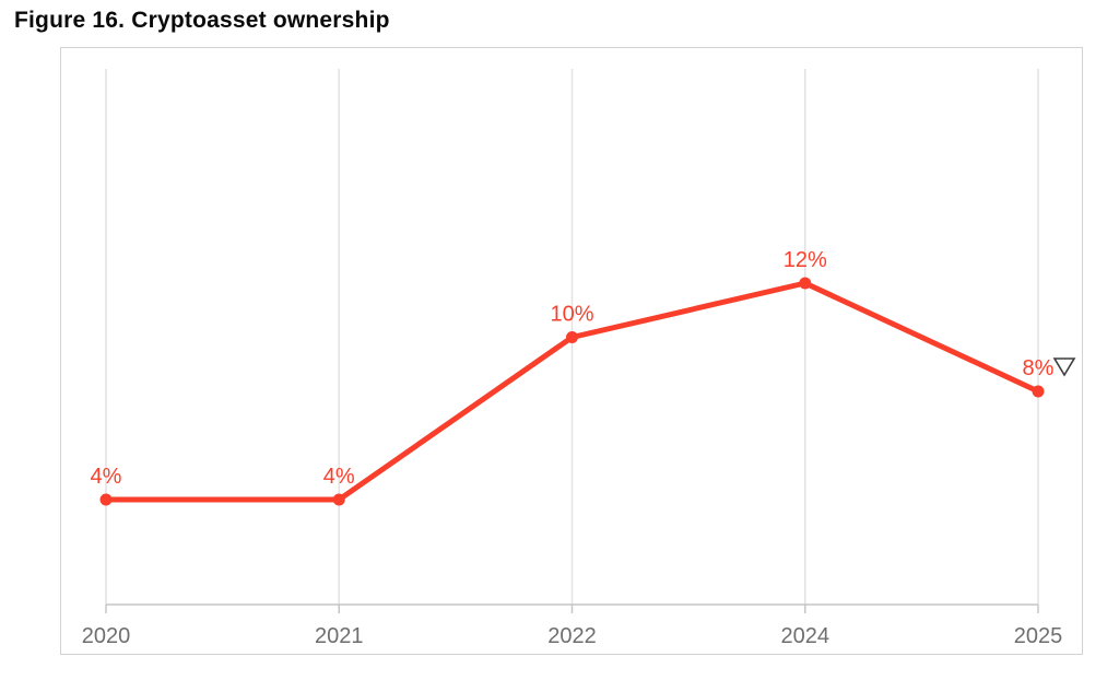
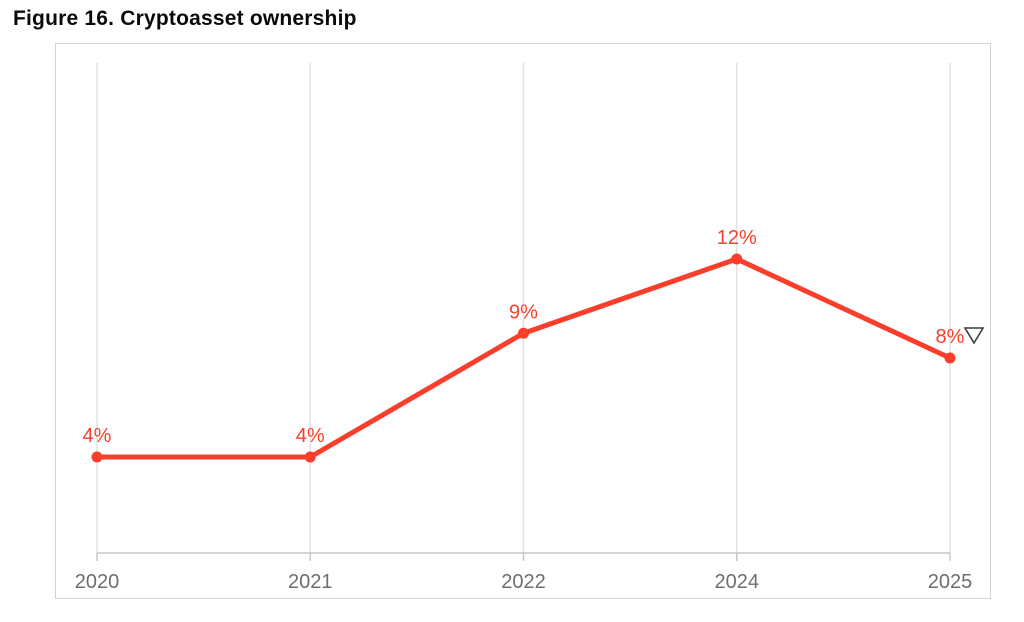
2022: 10% -> 9%
